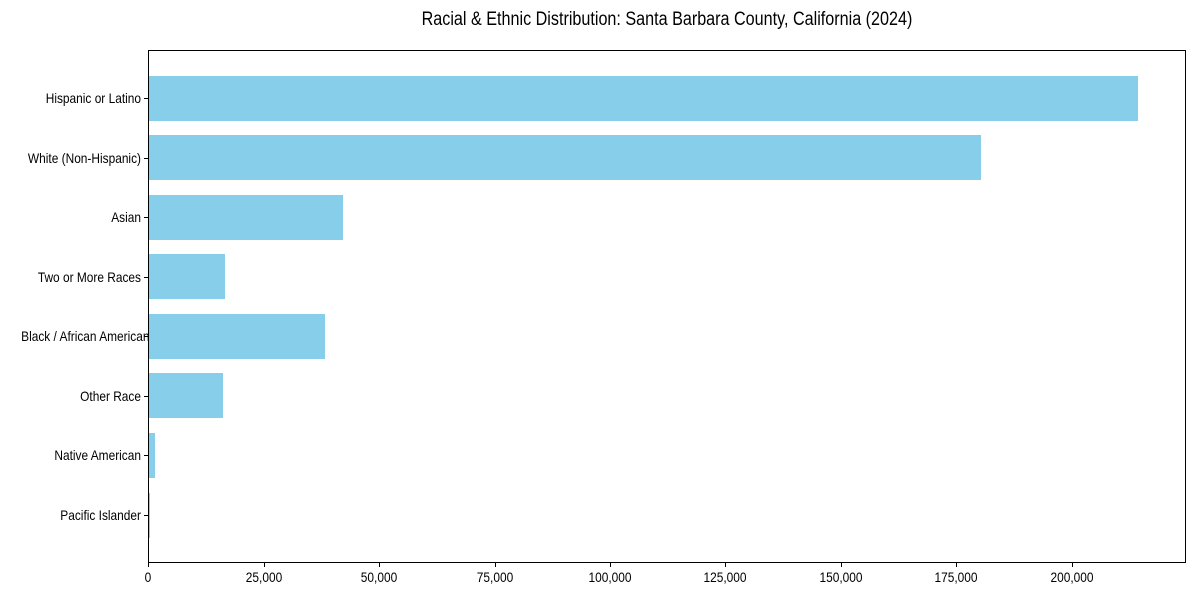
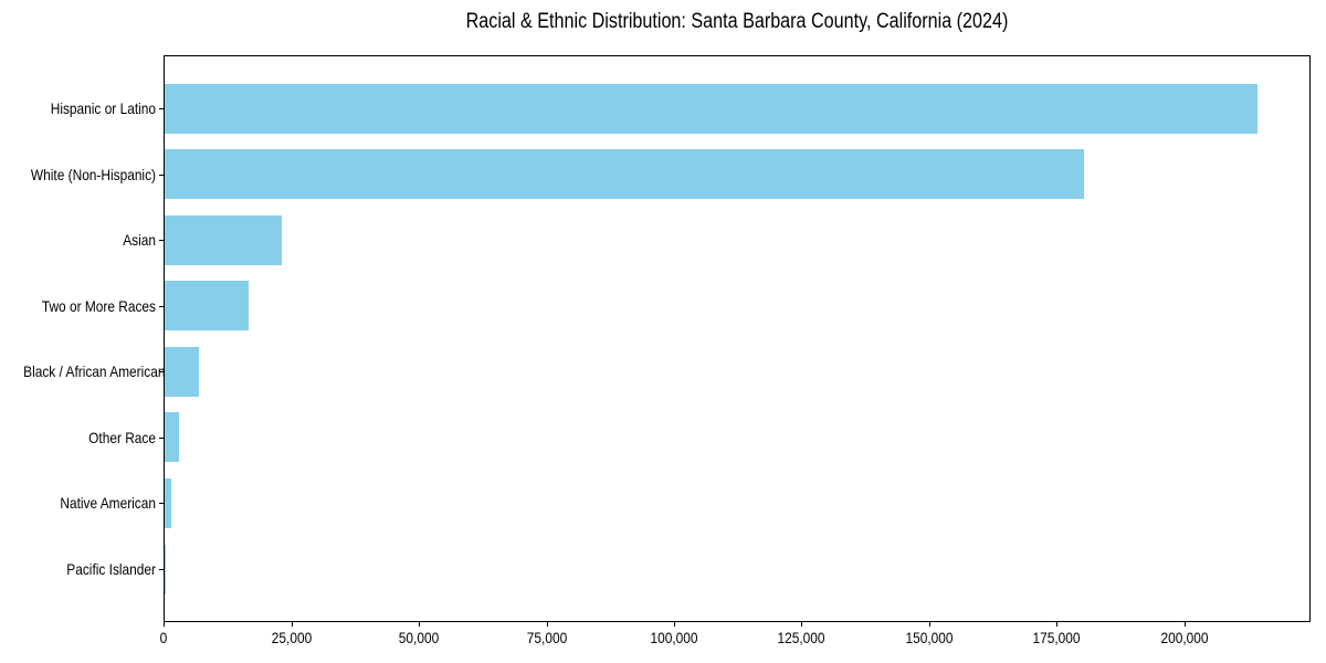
Asian: 42000 -> 23000
Black / African American: 38000 -> 7000
Other Race: 16000 -> 3000
